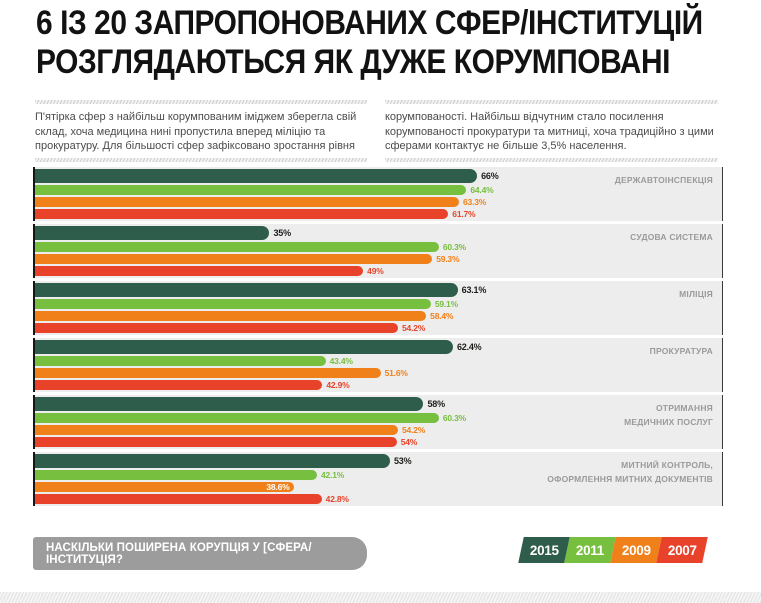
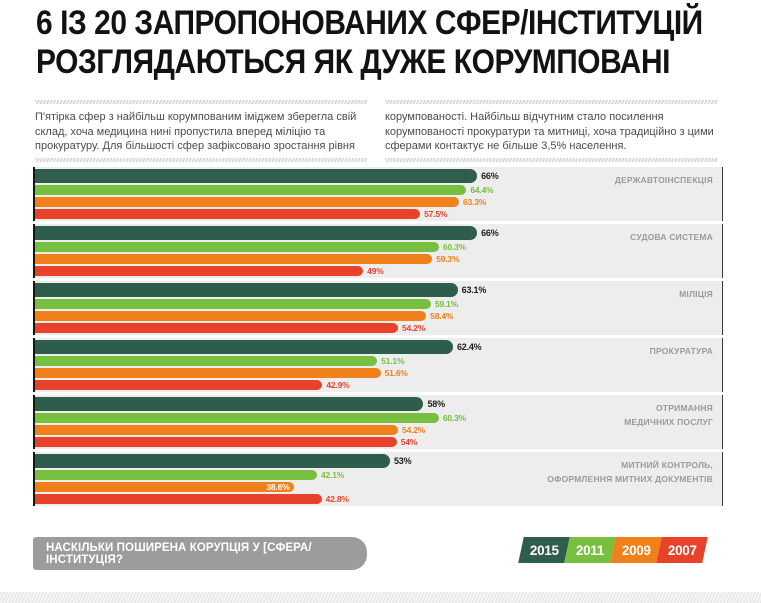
2007/ДЕРЖАВТОІНСПЕКЦІЯ: 61.7% -> 57.5%
2015/СУДОВА СИСТЕМА: 35% -> 66%
2011/ПРОКУРАТУРА: 43.4% -> 51.1%
